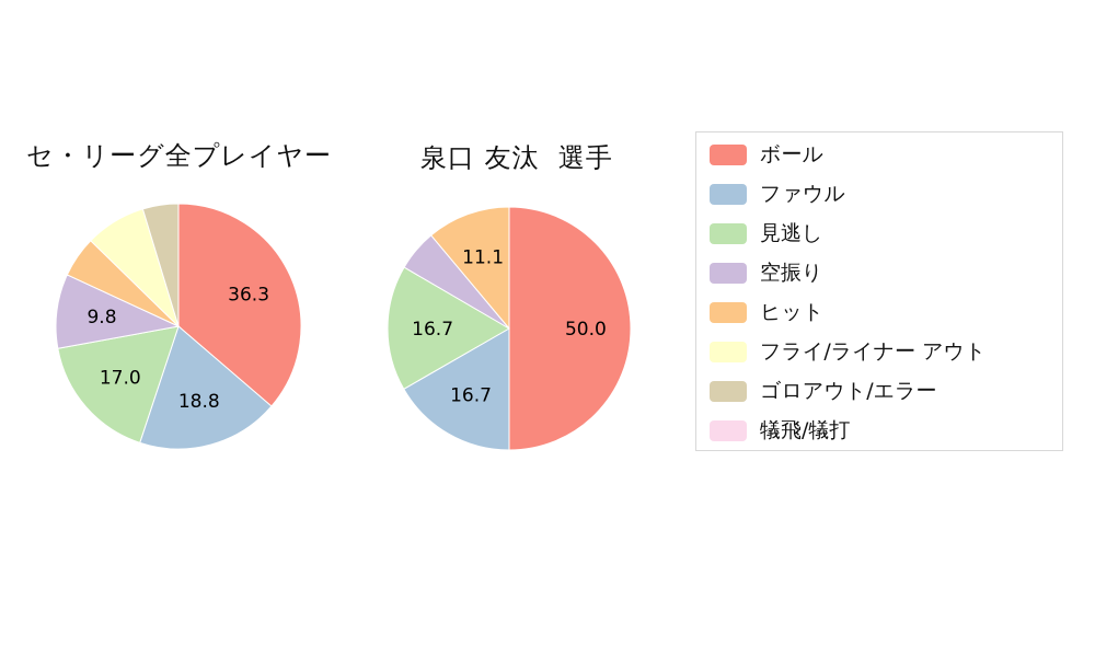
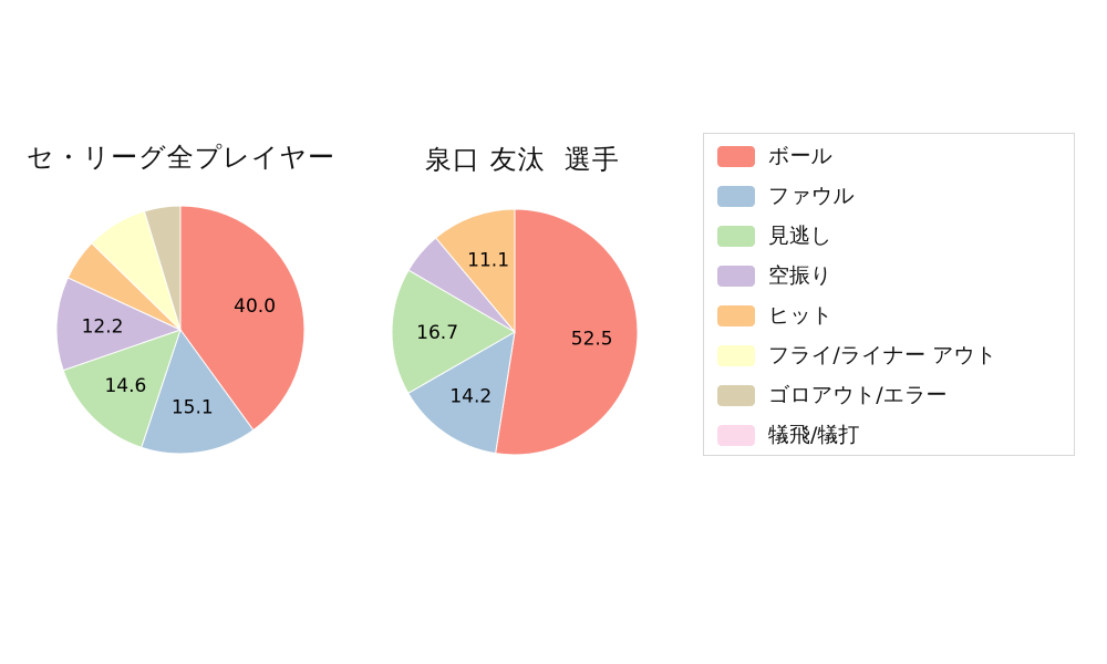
セ・リーグ全プレイヤー/ボール: 36.3 -> 40.0
セ・リーグ全プレイヤー/ファウル: 18.8 -> 15.1
セ・リーグ全プレイヤー/見逃し: 17.0 -> 14.6
セ・リーグ全プレイヤー/空振り: 9.8 -> 12.2
泉口 友汰 選手/ボール: 50.0 -> 52.5
泉口 友汰 選手/ファウル: 16.7 -> 14.2
